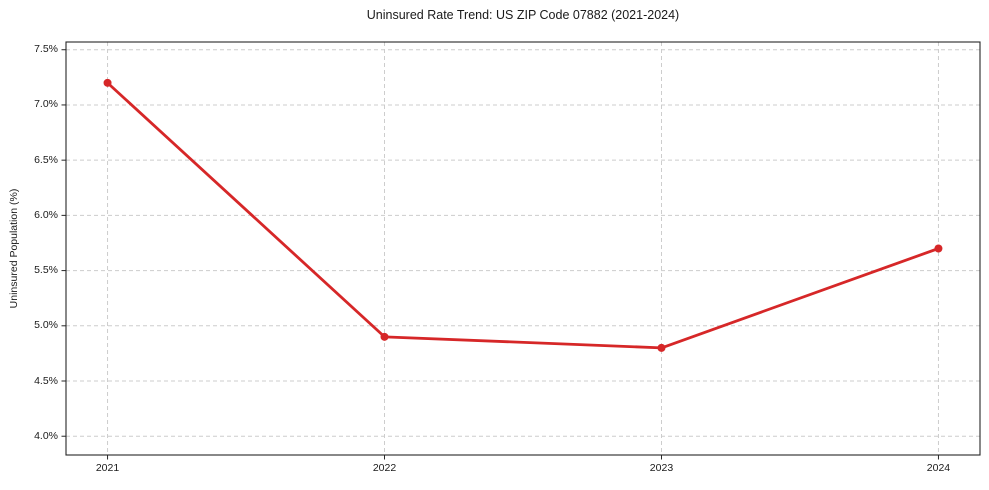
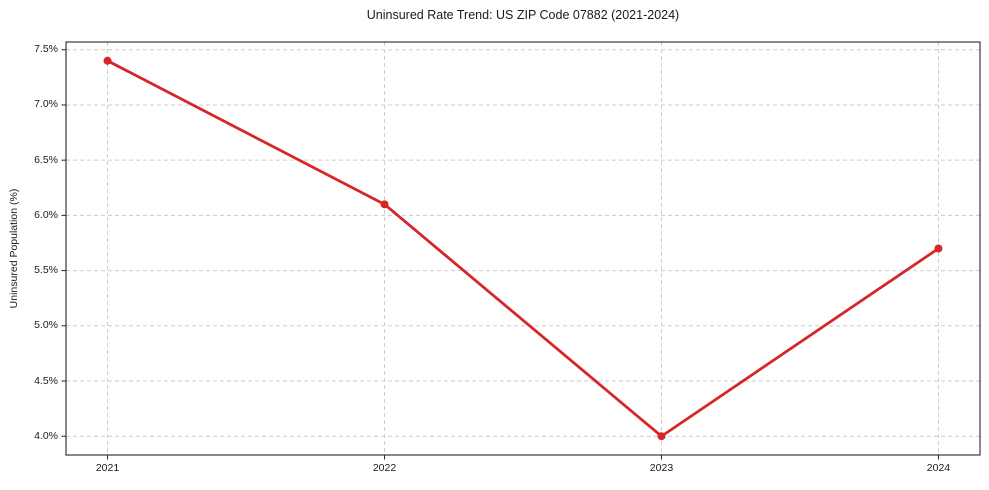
2021: 7.2% -> 7.4%
2022: 4.9% -> 6.1%
2023: 4.8% -> 4.0%
